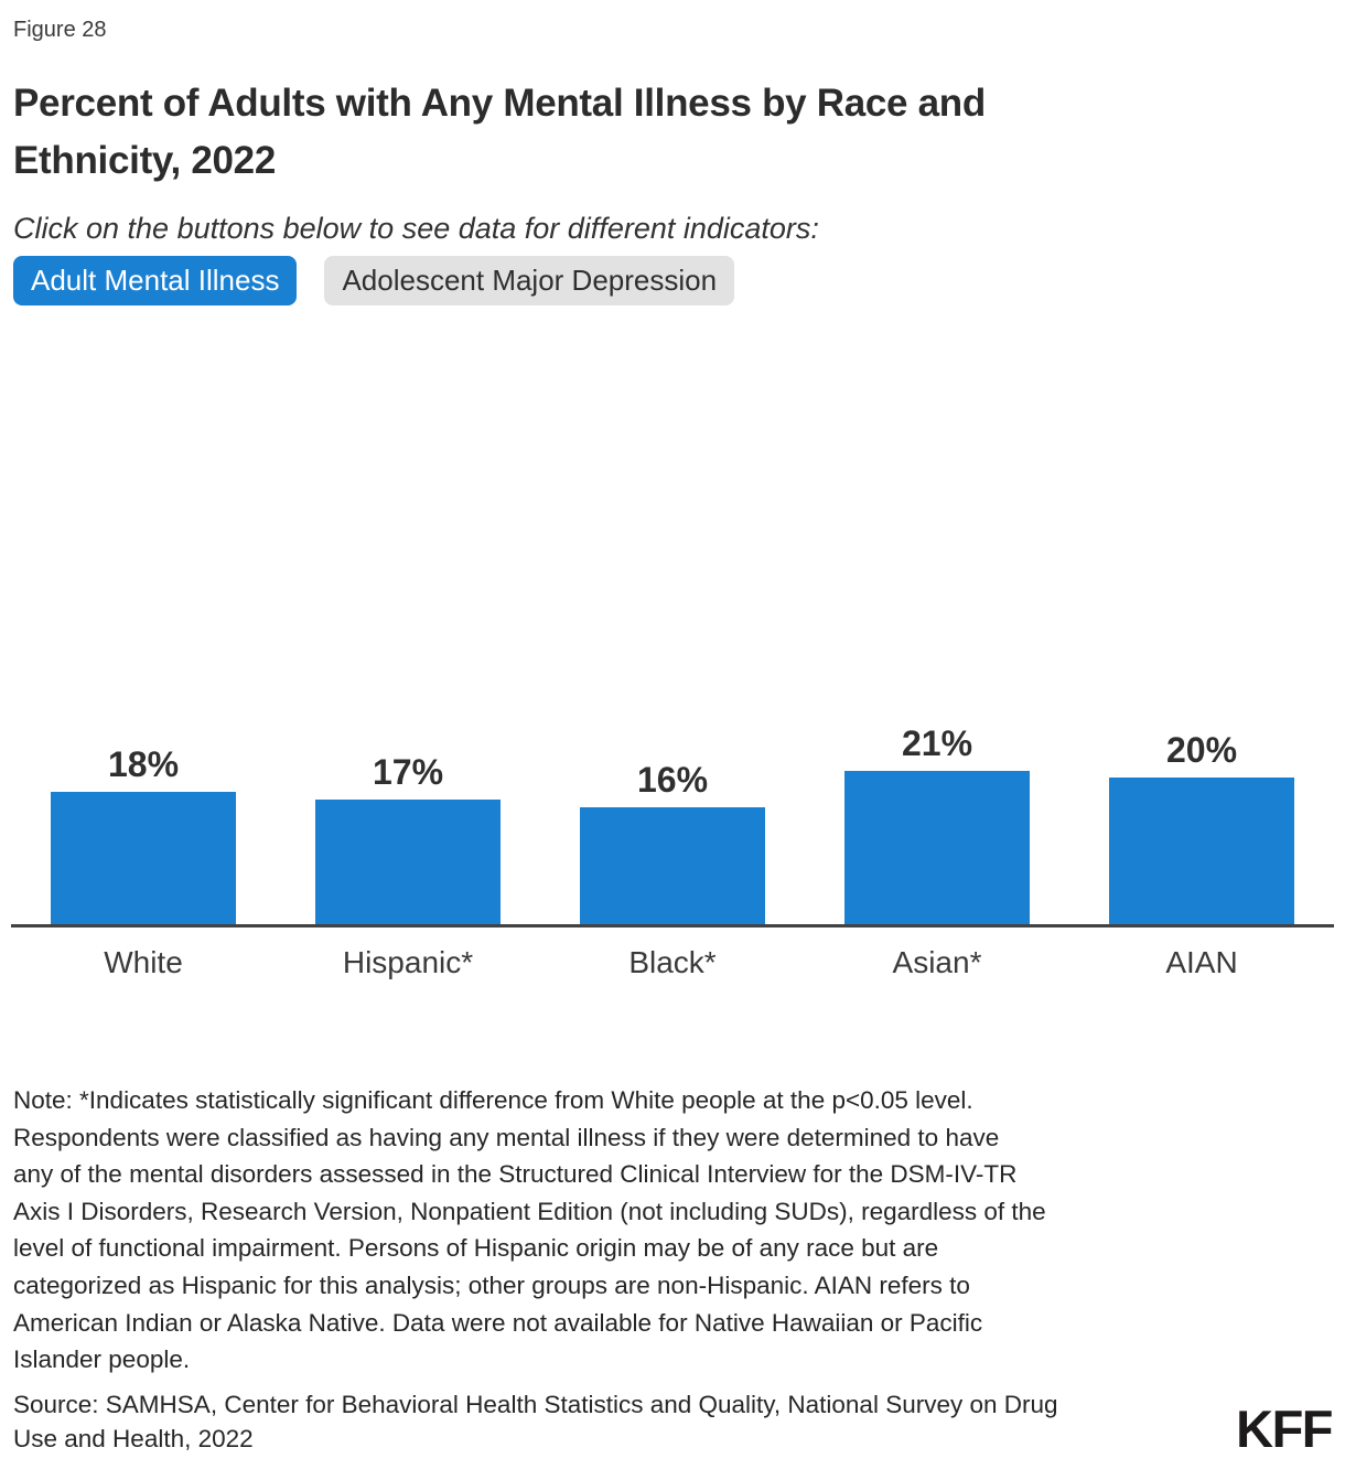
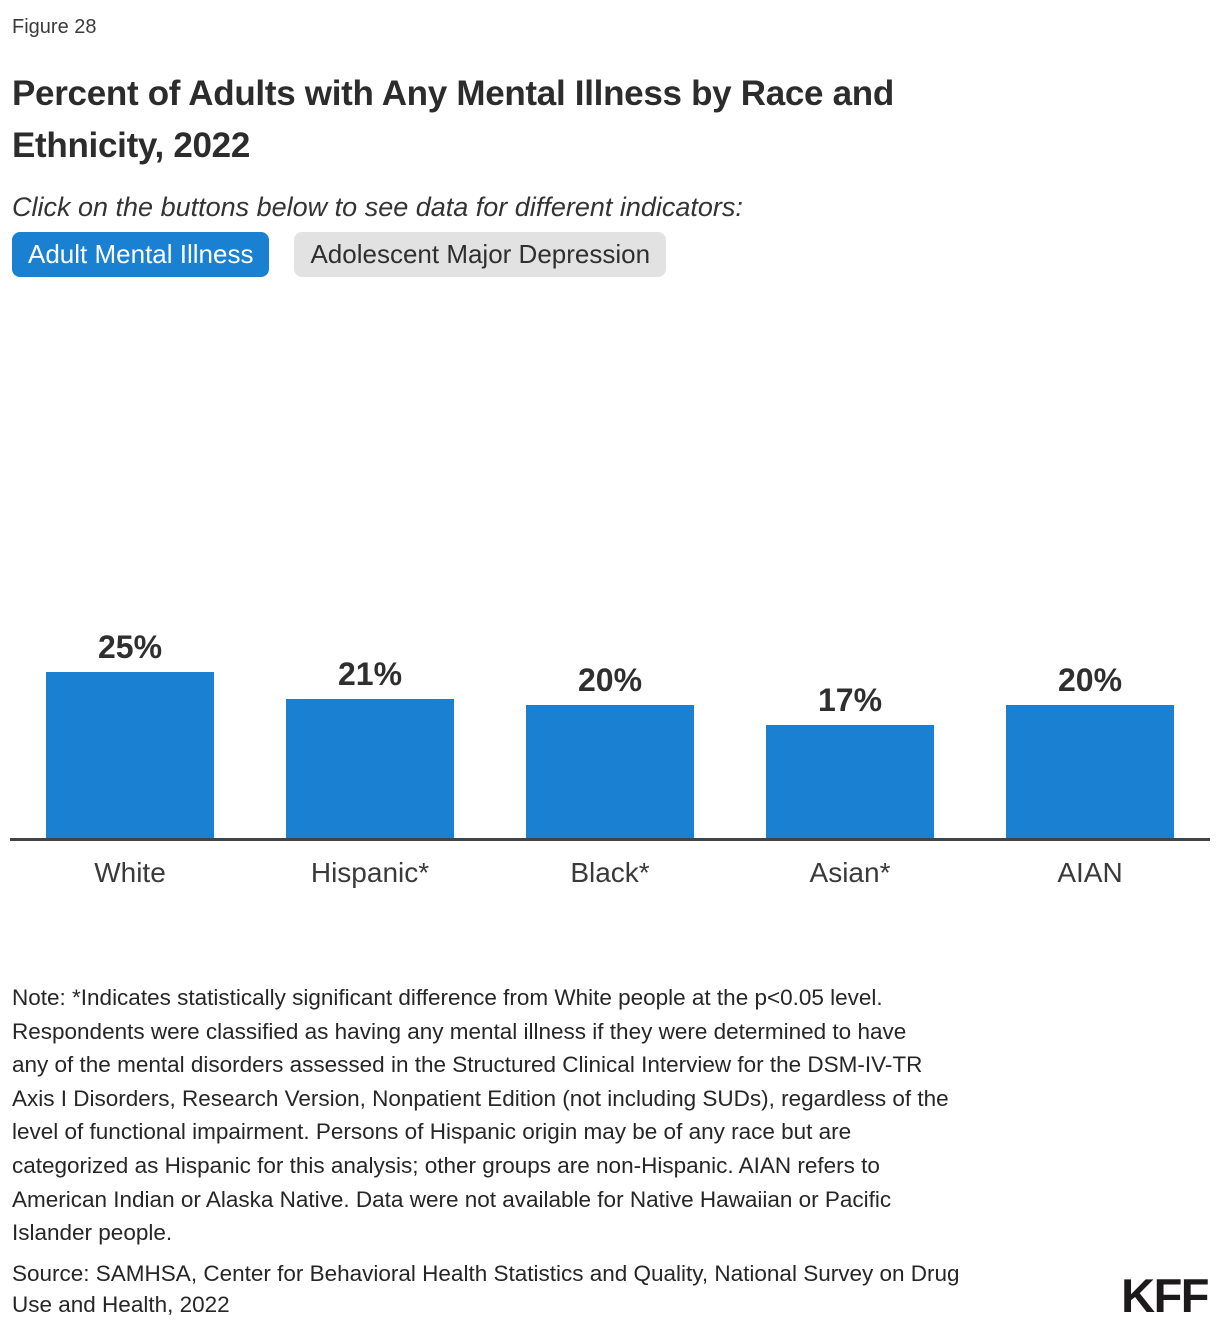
White: 18% -> 25%
Hispanic*: 17% -> 21%
Black*: 16% -> 20%
Asian*: 21% -> 17%
